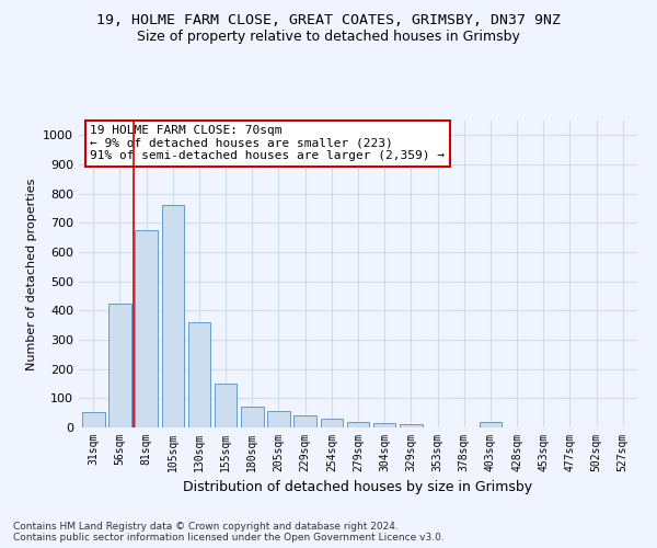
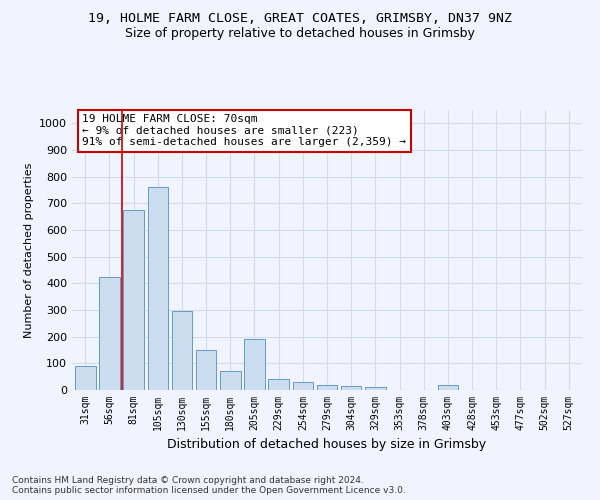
31sqm: 52 -> 90
130sqm: 360 -> 295
205sqm: 55 -> 190
